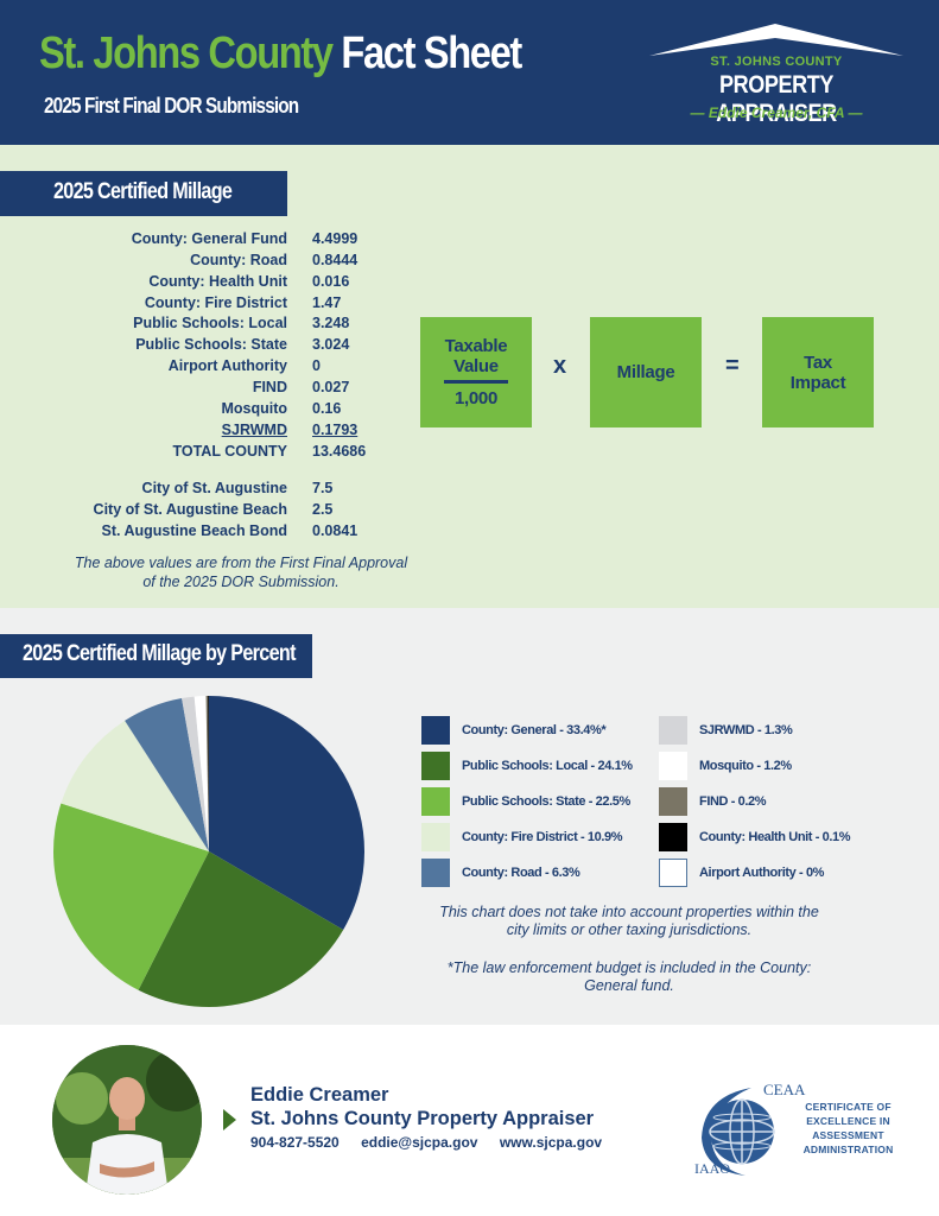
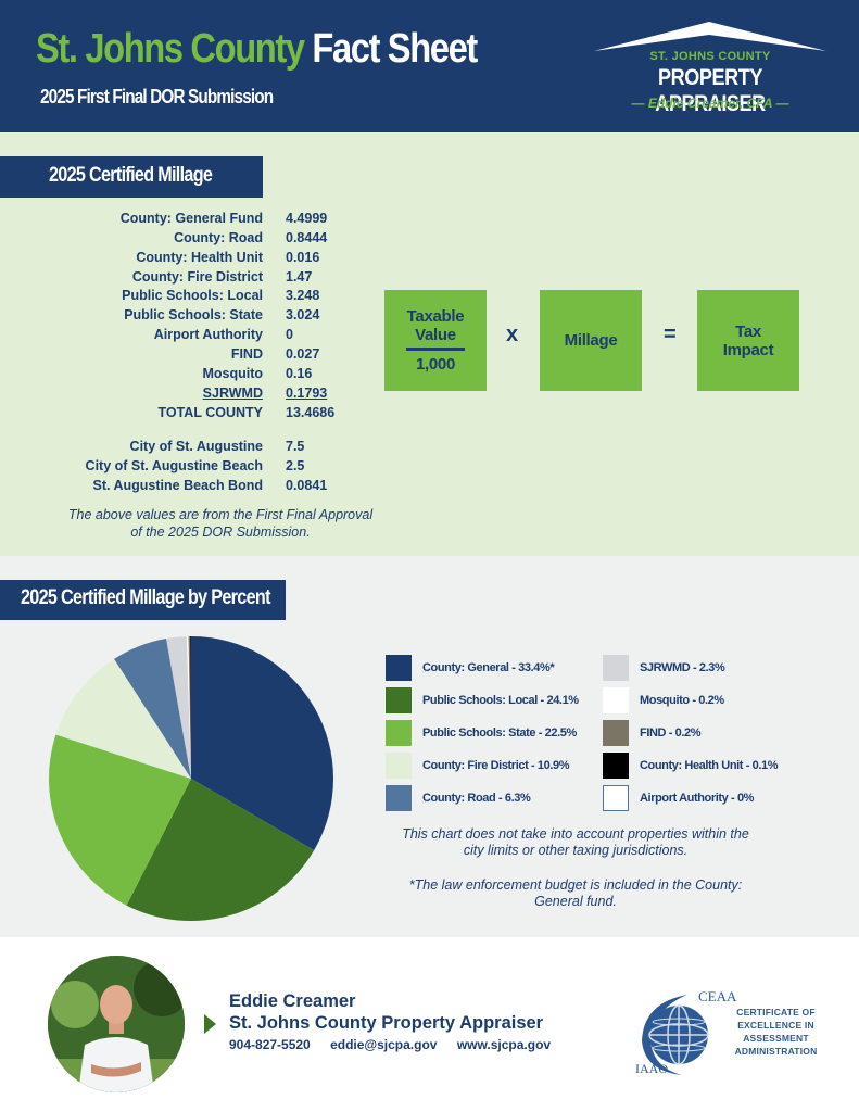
SJRWMD: 1.3% -> 2.3%
Mosquito: 1.2% -> 0.2%
